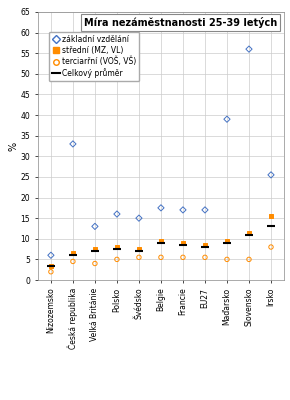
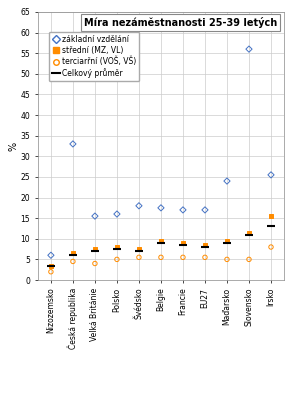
základní vzdělání/Velká Británie: 13.0 -> 15.5
základní vzdělání/Švédsko: 15.0 -> 18.0
základní vzdělání/Maďarsko: 39.0 -> 24.0
